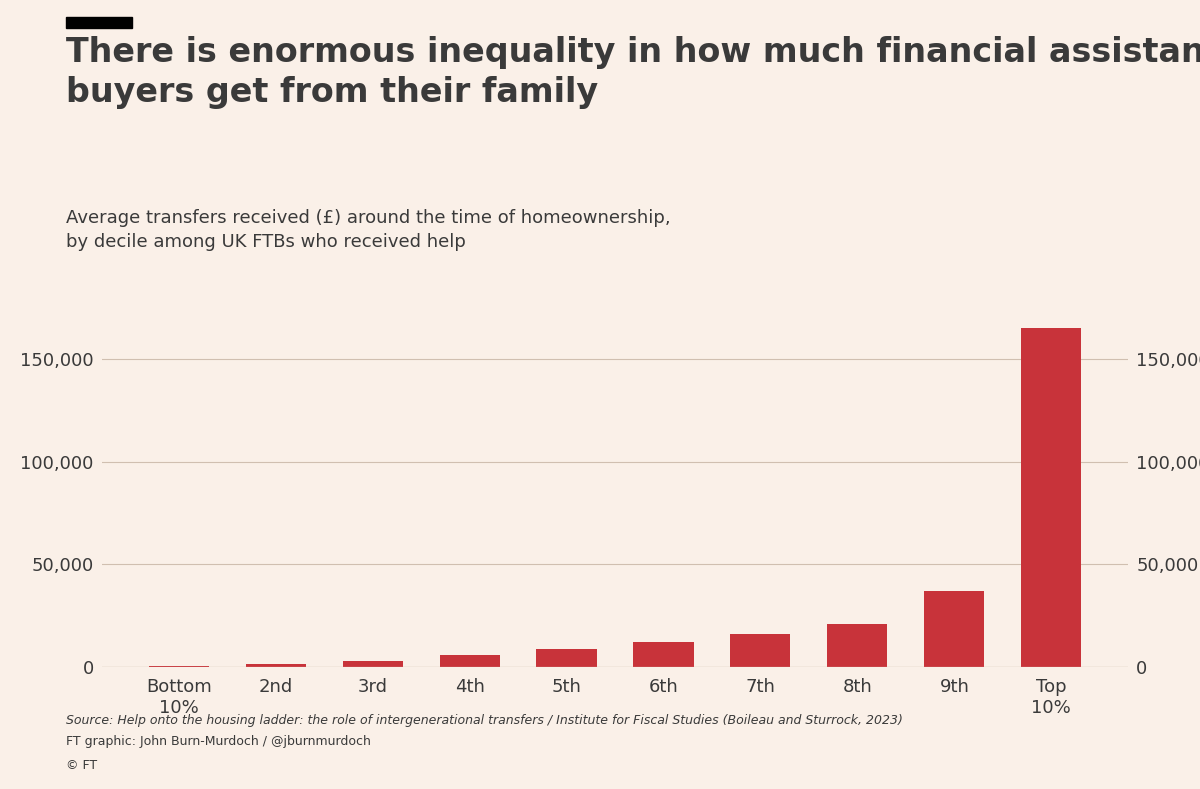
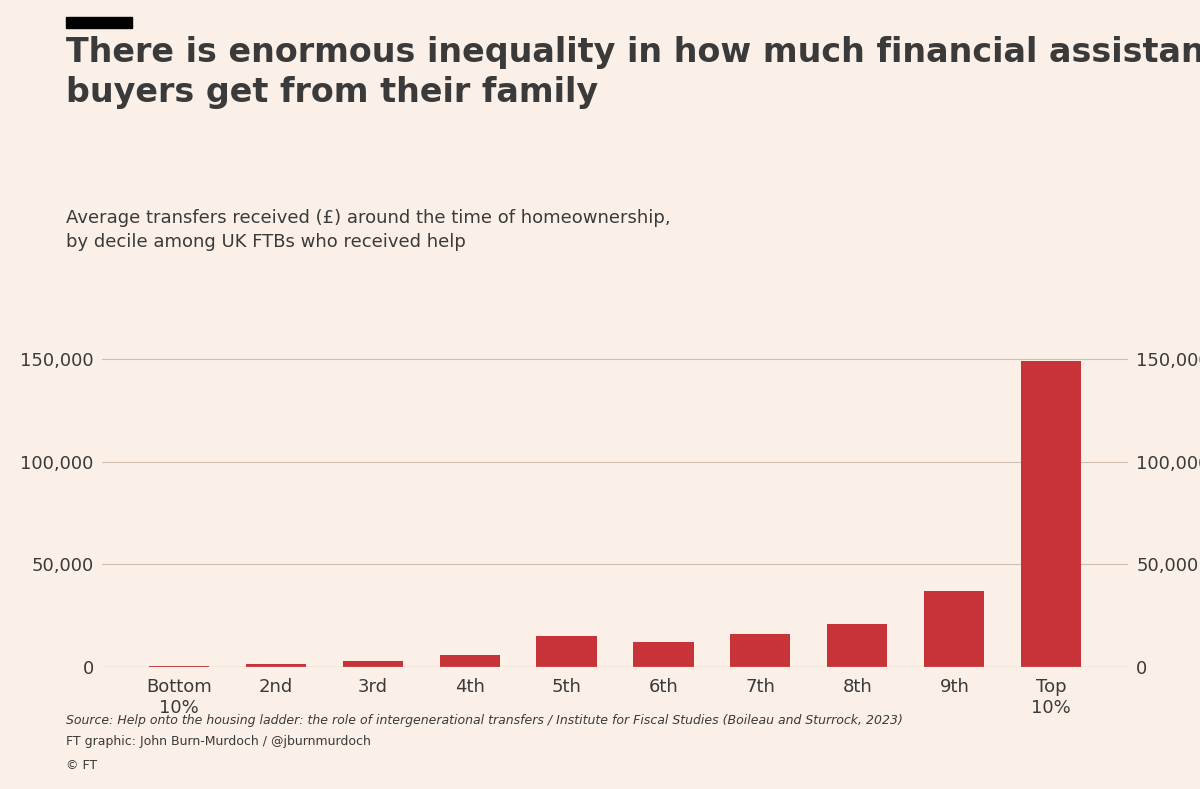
5th: 8,500 -> 15,000
Top 10%: 165,000 -> 149,000
